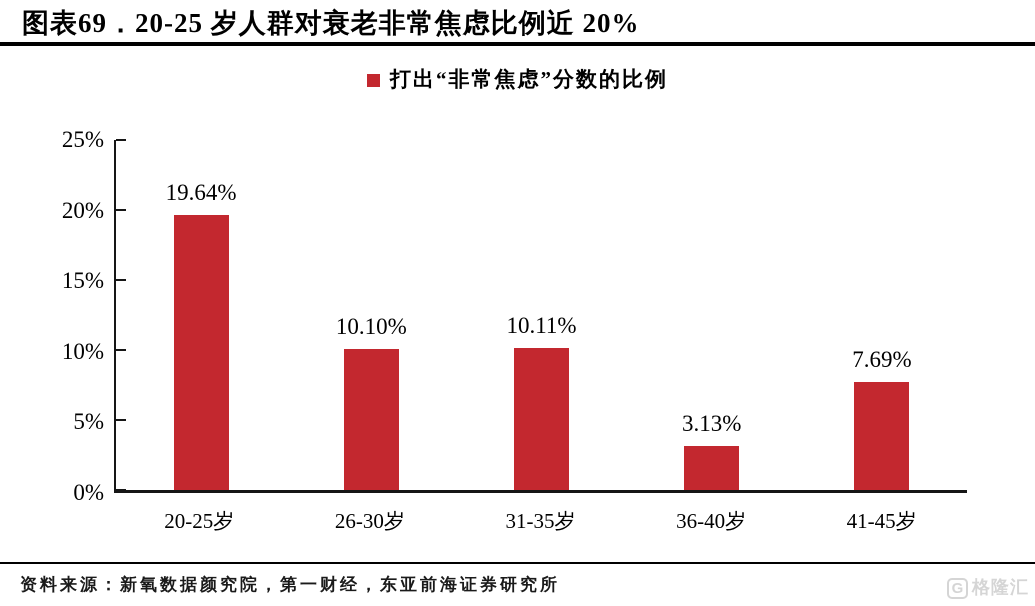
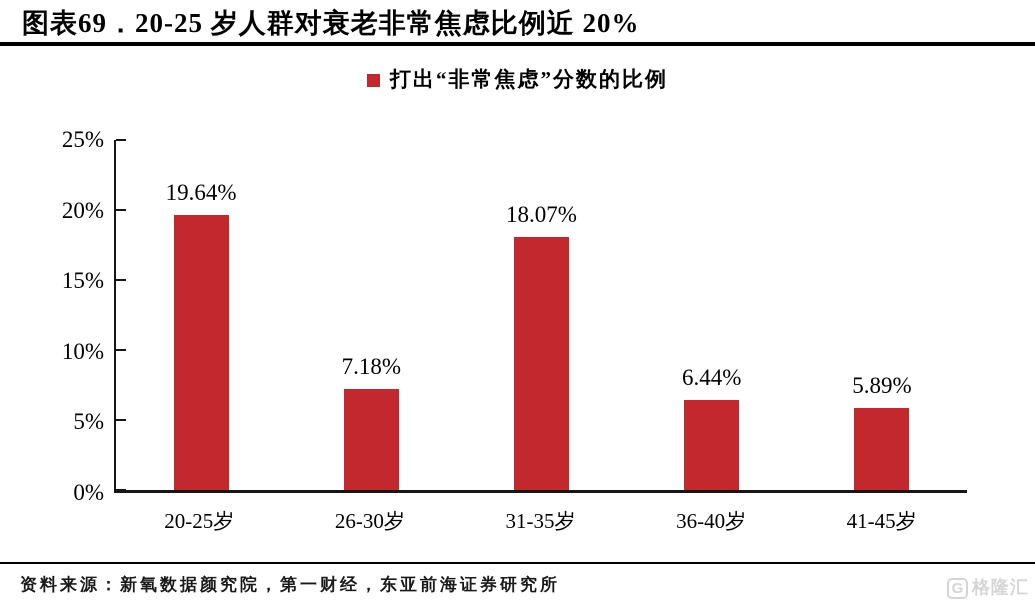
26-30岁: 10.10% -> 7.18%
31-35岁: 10.11% -> 18.07%
36-40岁: 3.13% -> 6.44%
41-45岁: 7.69% -> 5.89%
